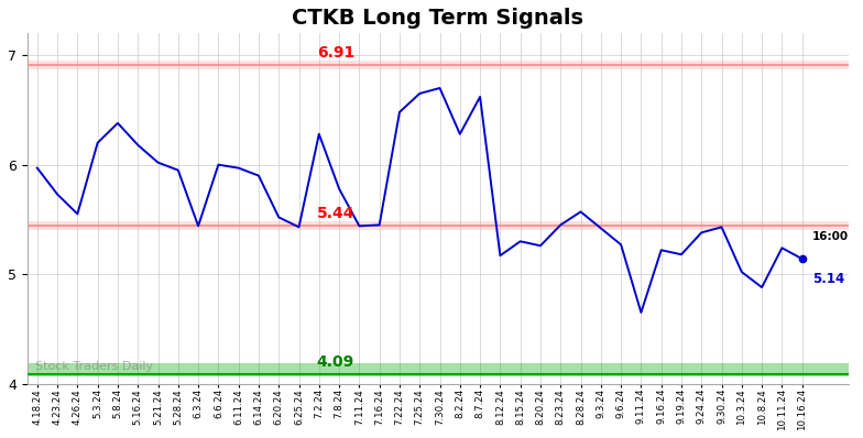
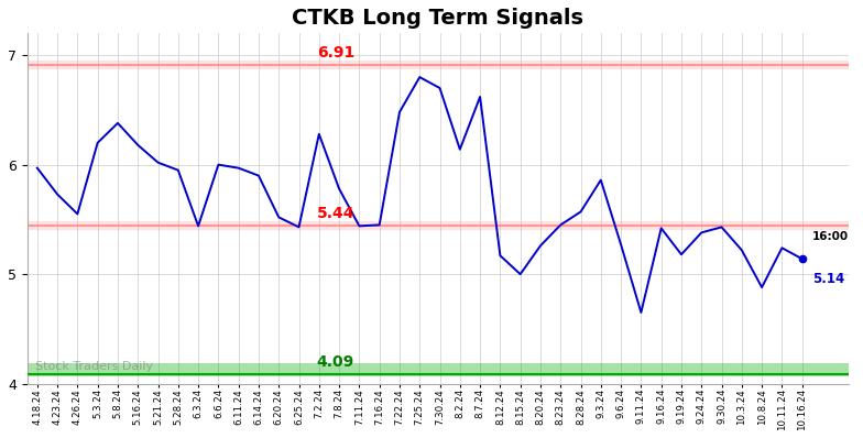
7.25.24: 6.65 -> 6.80
8.2.24: 6.28 -> 6.14
8.15.24: 5.30 -> 5.00
9.3.24: 5.42 -> 5.86
9.16.24: 5.22 -> 5.42
10.3.24: 5.02 -> 5.22
